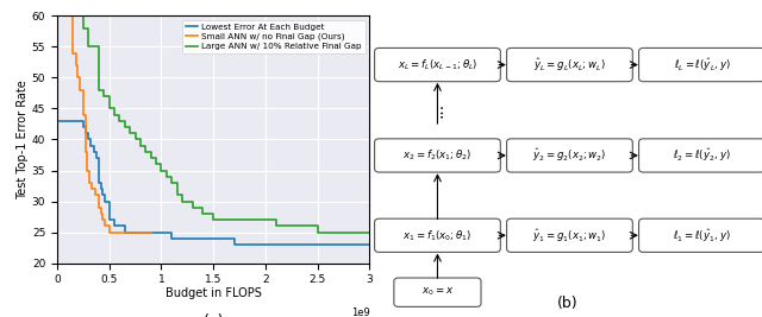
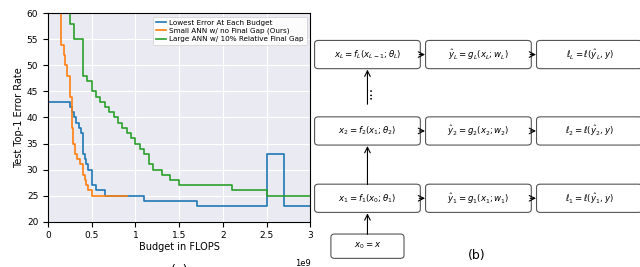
Lowest Error At Each Budget/2.5: 23 -> 33
